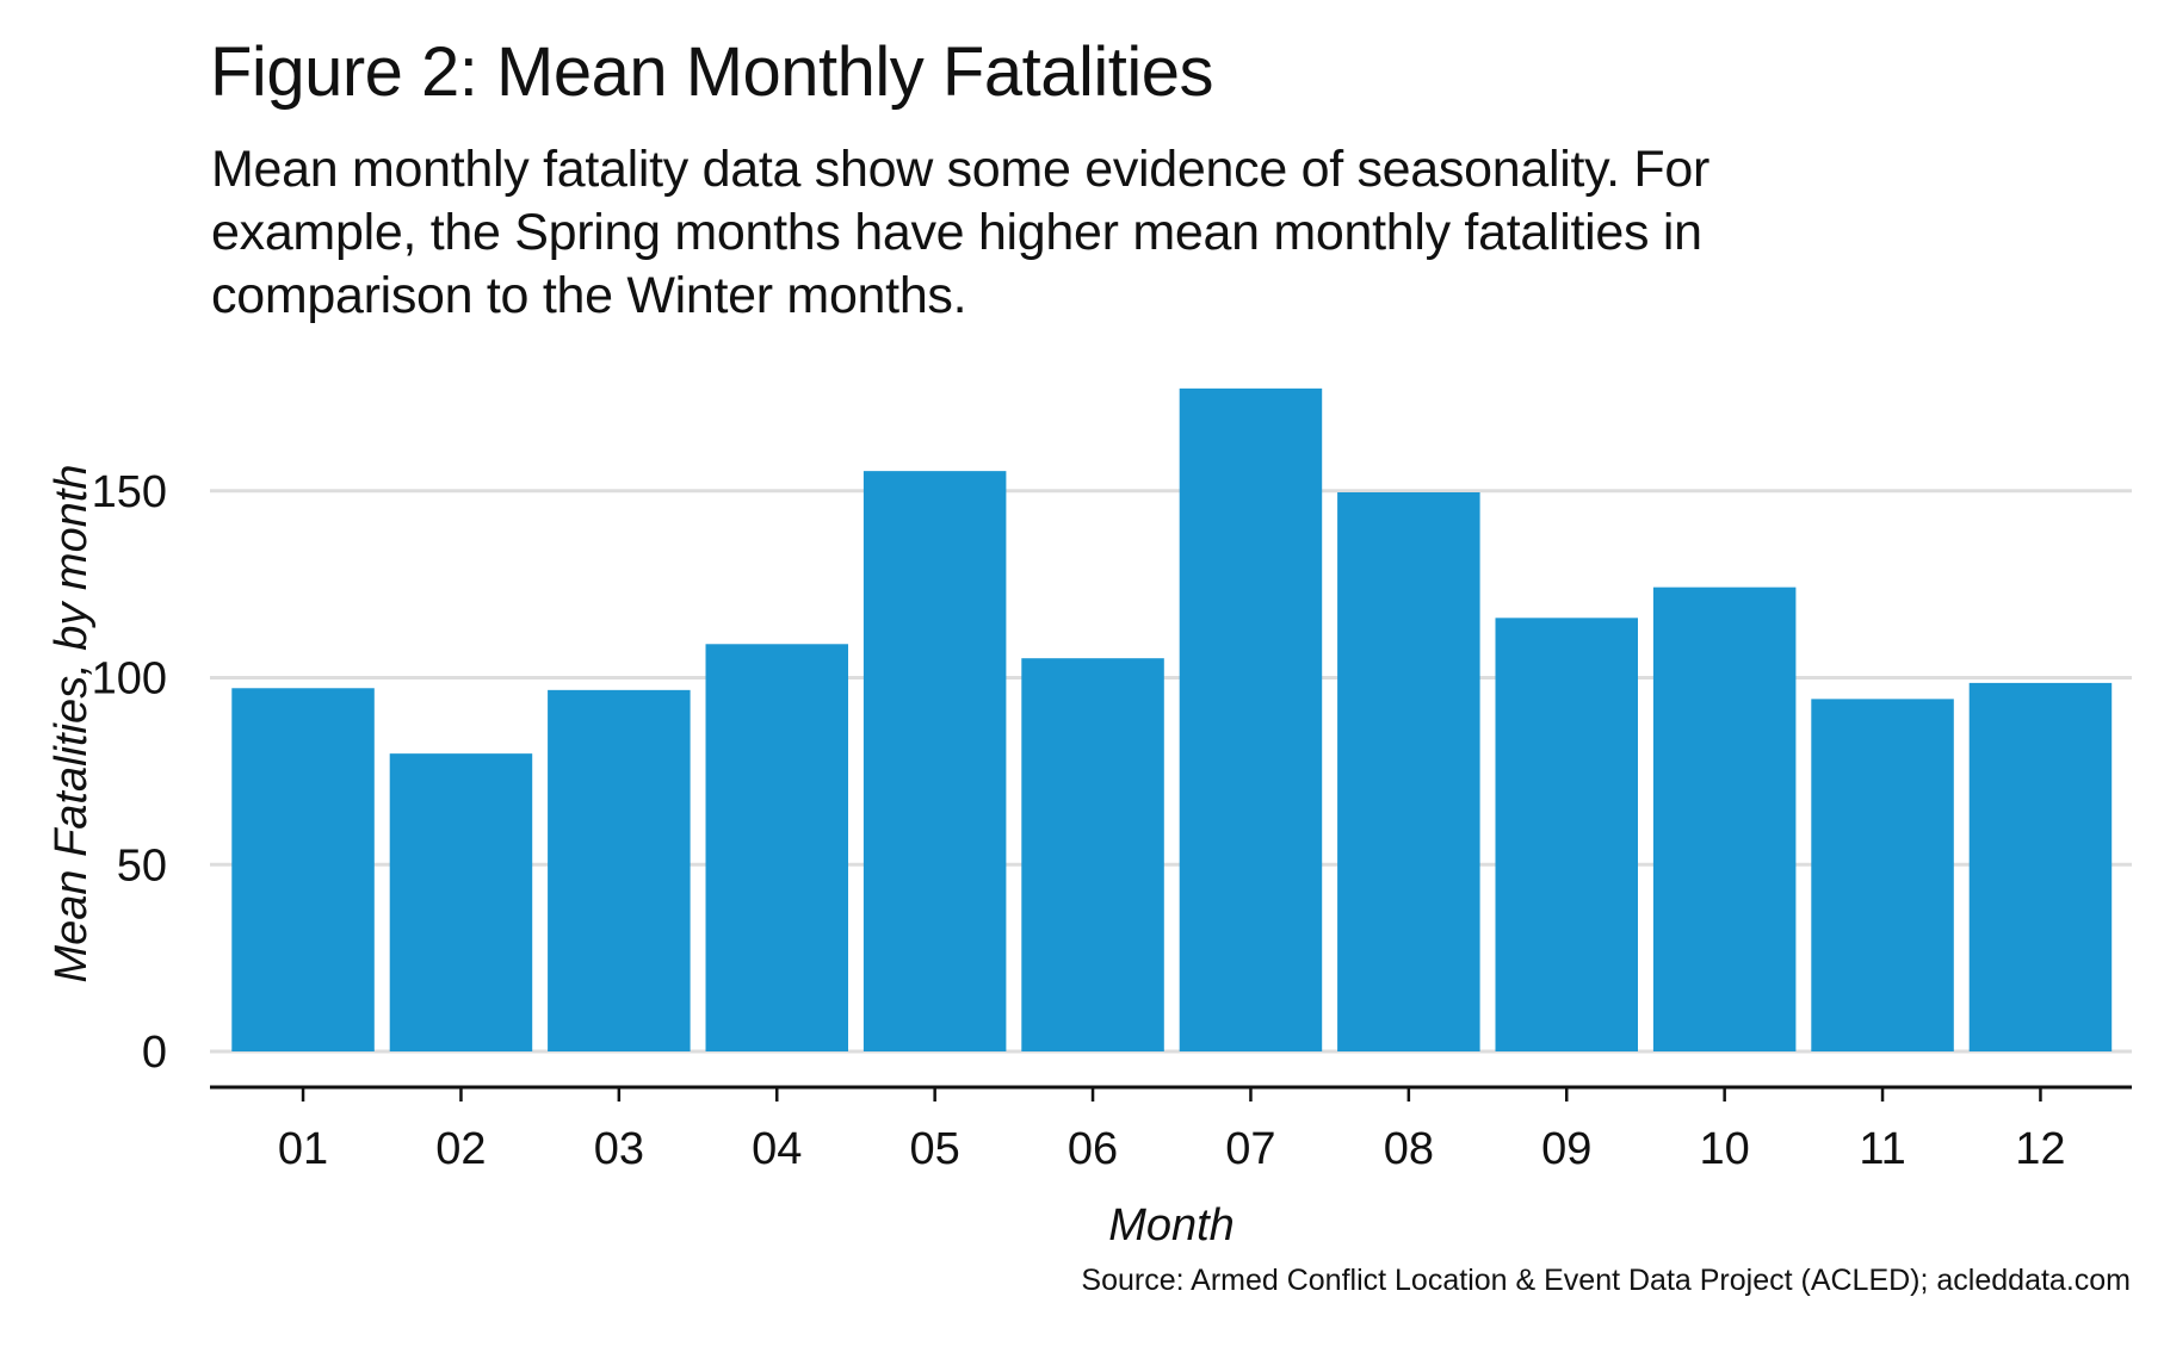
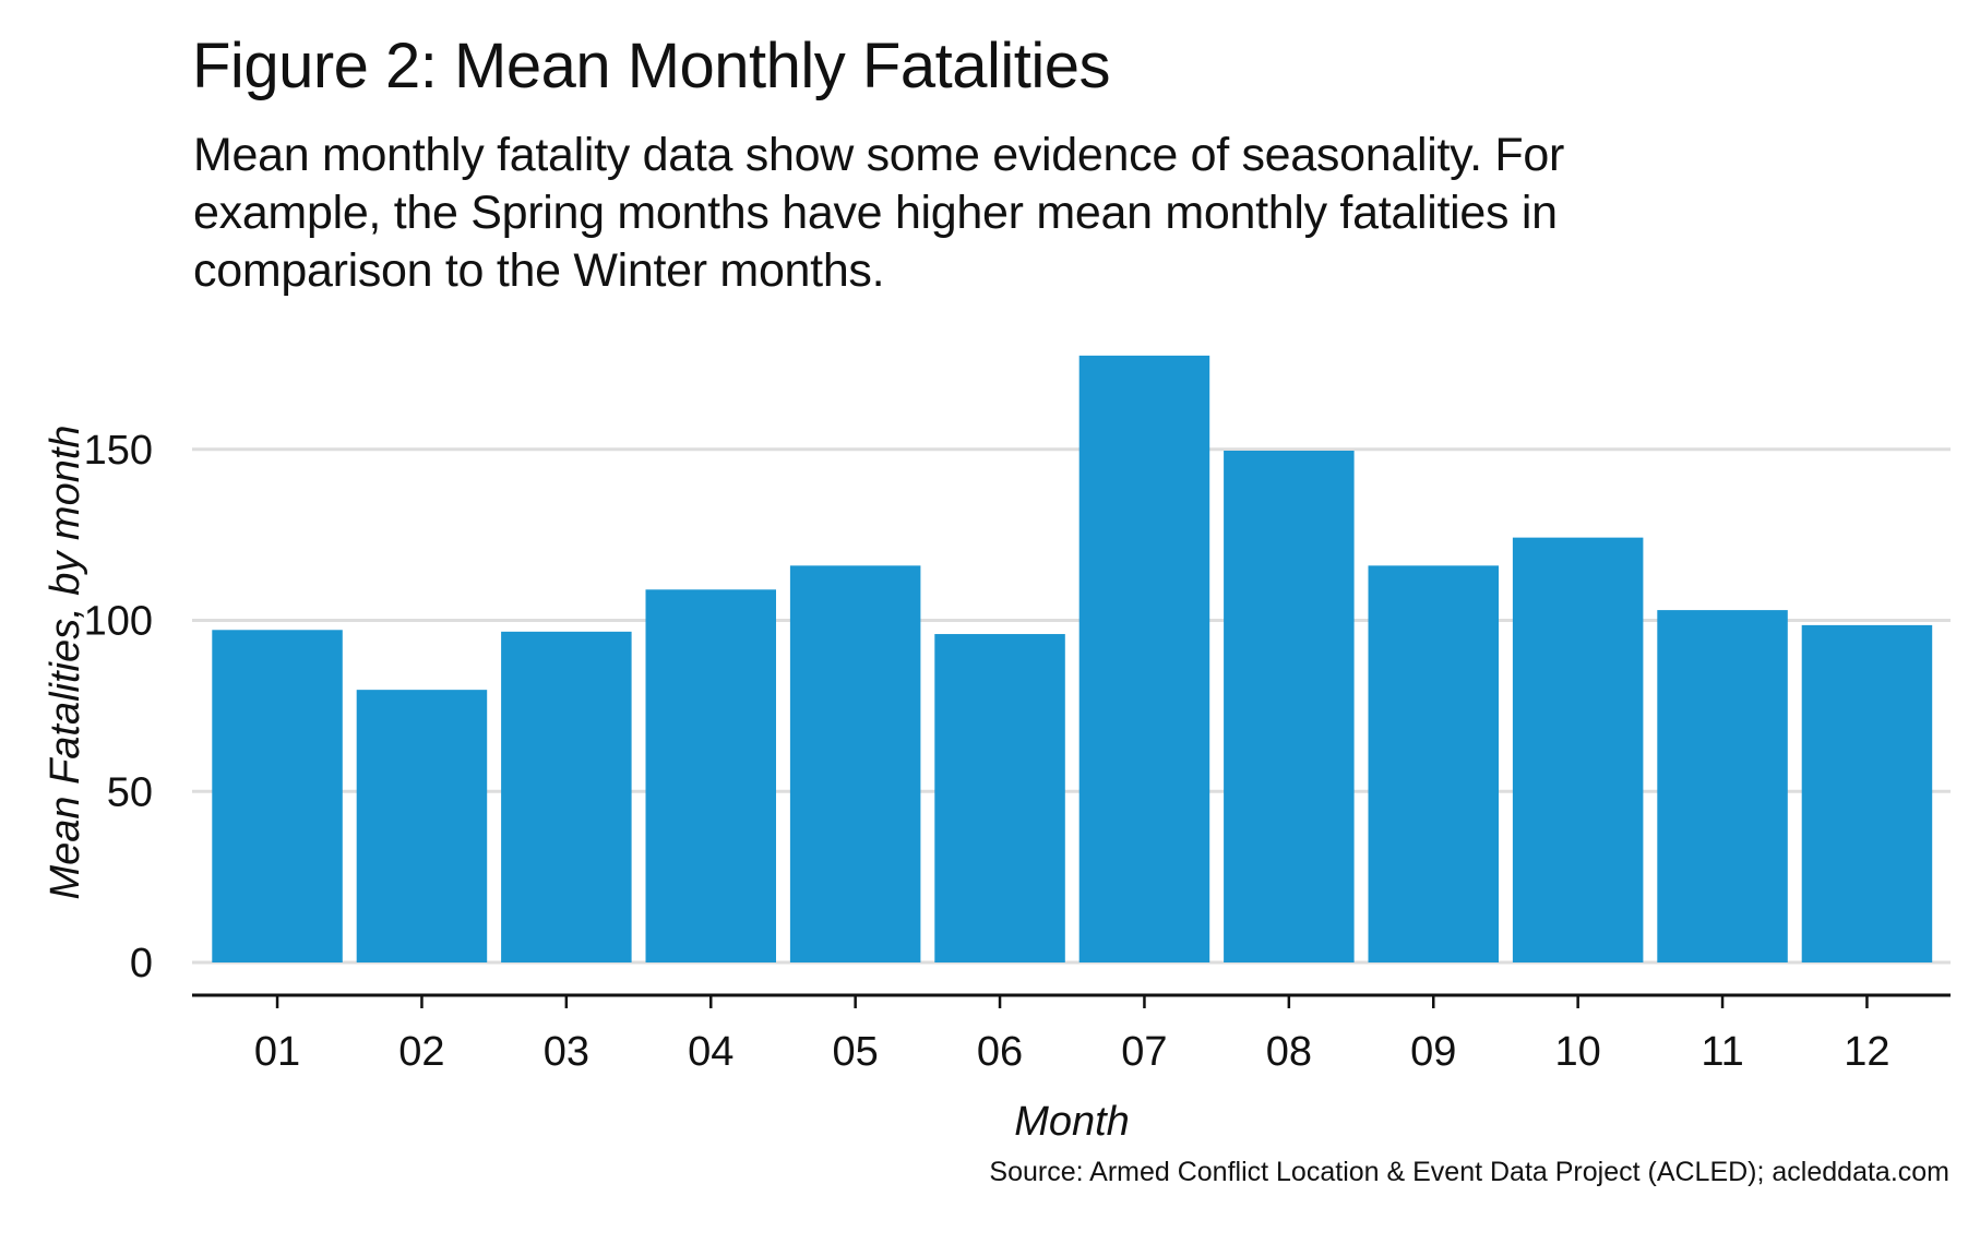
05: 155 -> 116
06: 105 -> 96
11: 94 -> 103
